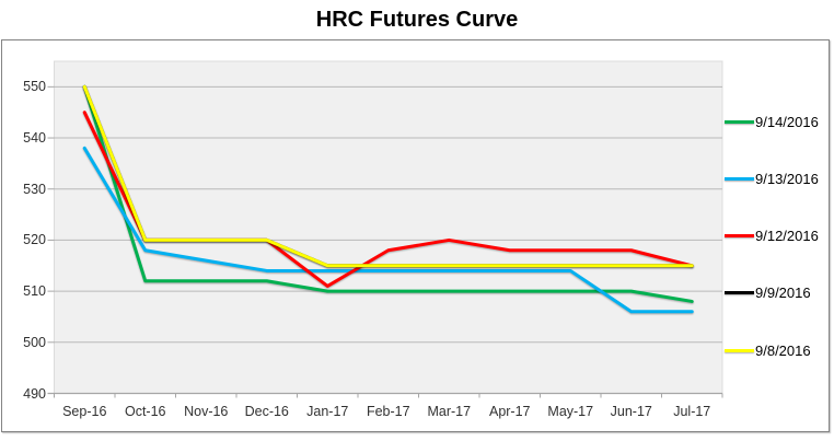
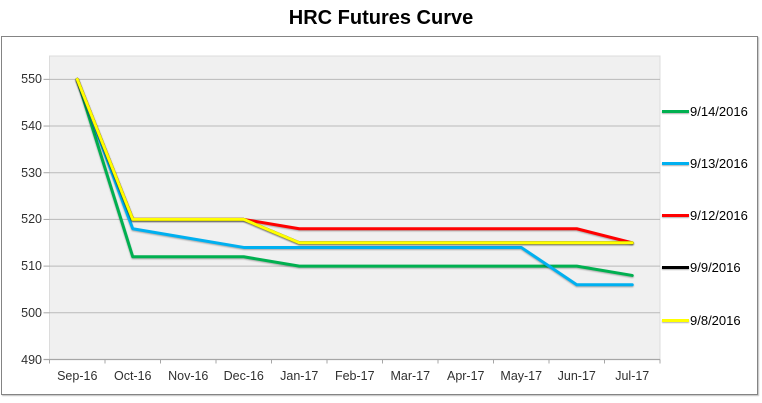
9/13/2016/Sep-16: 538 -> 550
9/12/2016/Sep-16: 545 -> 550
9/12/2016/Jan-17: 511 -> 518
9/12/2016/Mar-17: 520 -> 518
